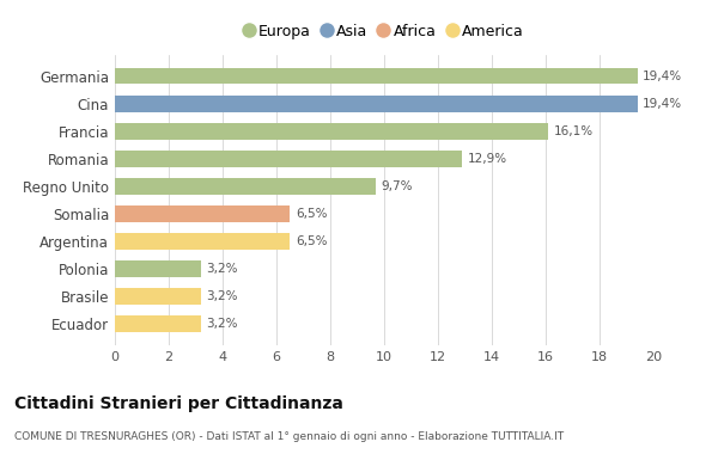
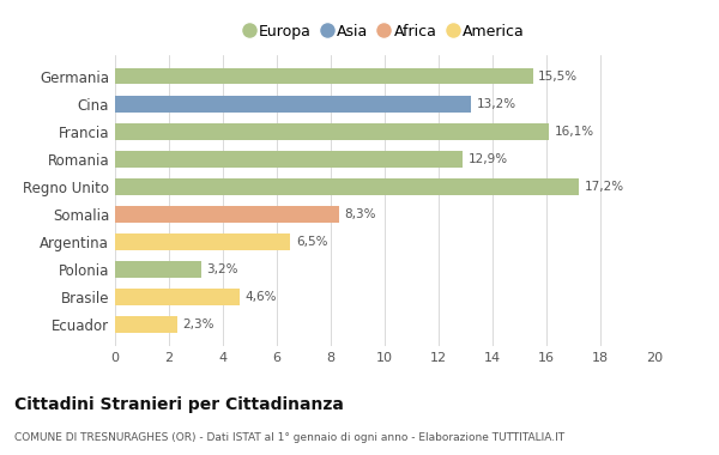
Germania: 19,4% -> 15,5%
Cina: 19,4% -> 13,2%
Regno Unito: 9,7% -> 17,2%
Somalia: 6,5% -> 8,3%
Brasile: 3,2% -> 4,6%
Ecuador: 3,2% -> 2,3%
